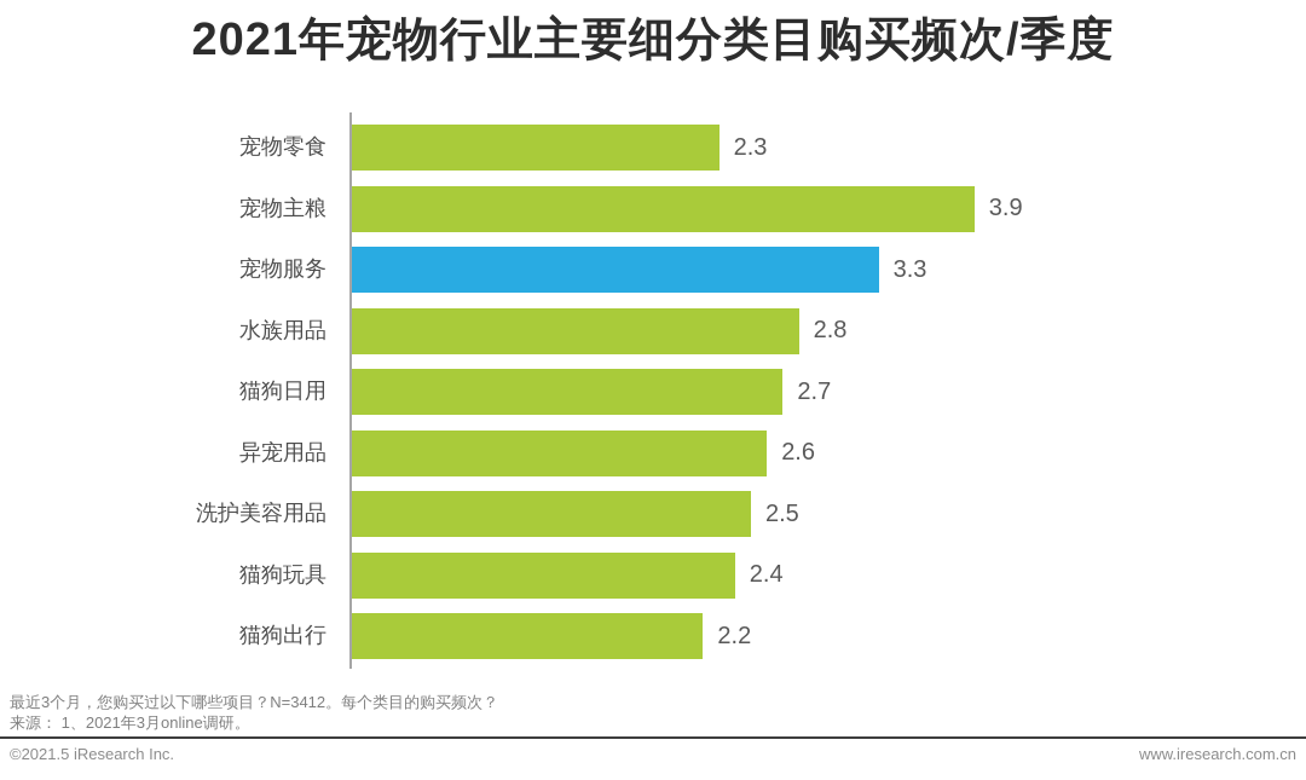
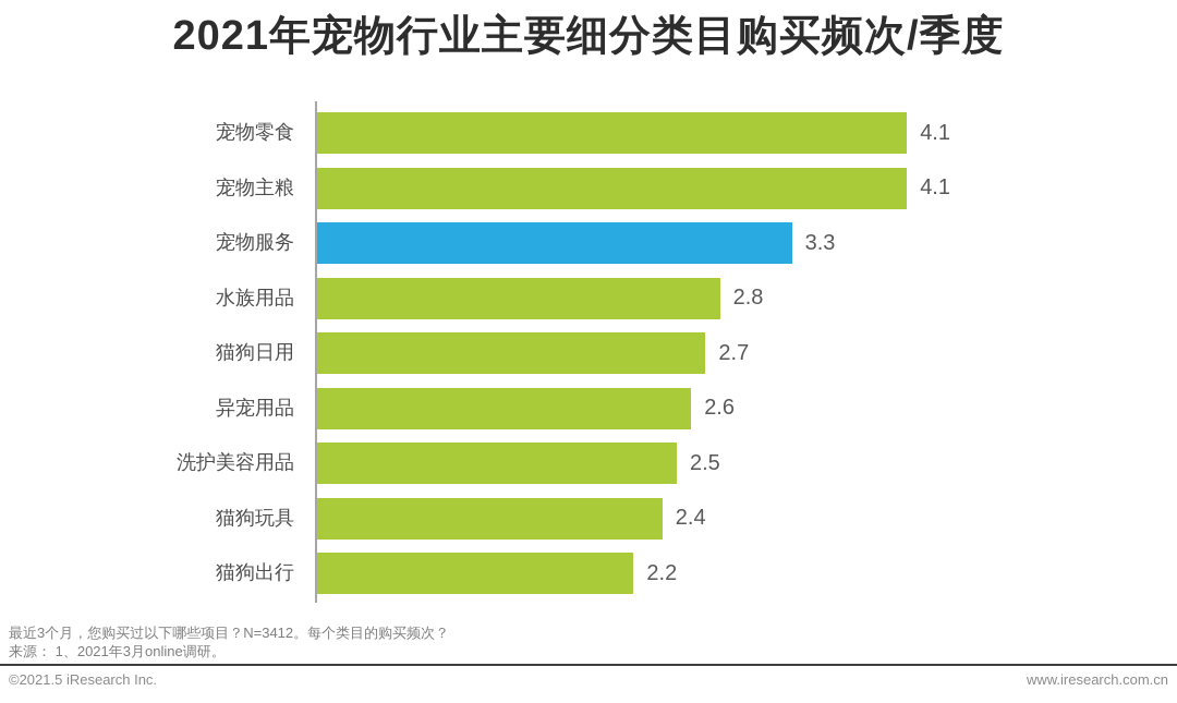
宠物零食: 2.3 -> 4.1
宠物主粮: 3.9 -> 4.1
